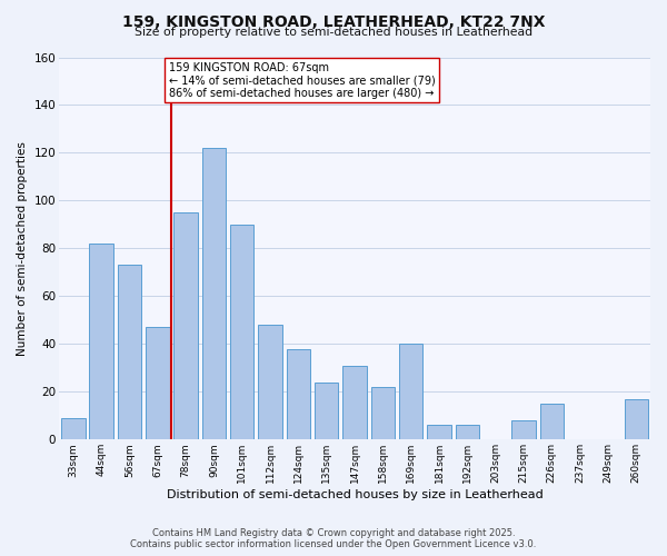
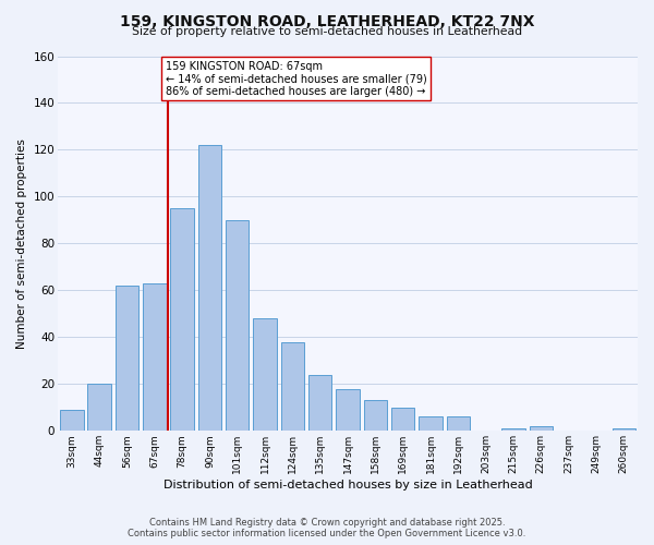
44sqm: 82 -> 20
56sqm: 73 -> 62
67sqm: 47 -> 63
147sqm: 31 -> 18
158sqm: 22 -> 13
169sqm: 40 -> 10
215sqm: 8 -> 1
226sqm: 15 -> 2
260sqm: 17 -> 1
